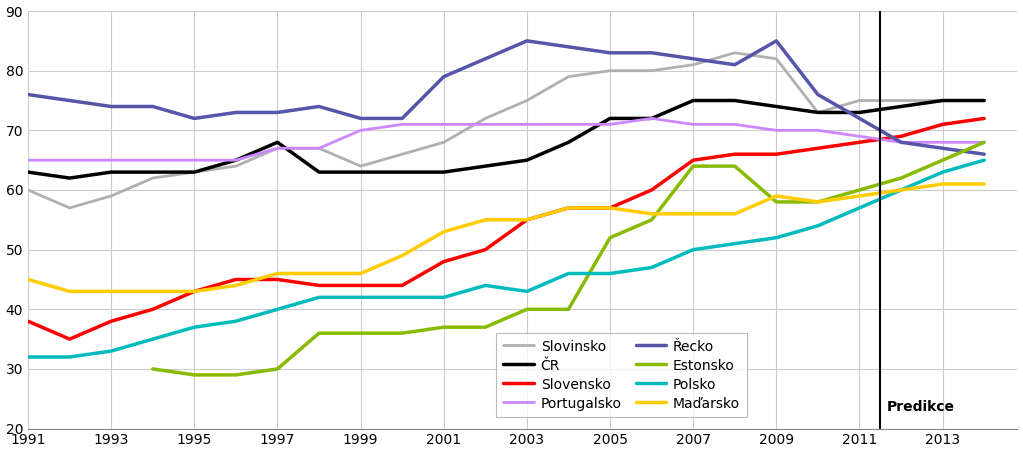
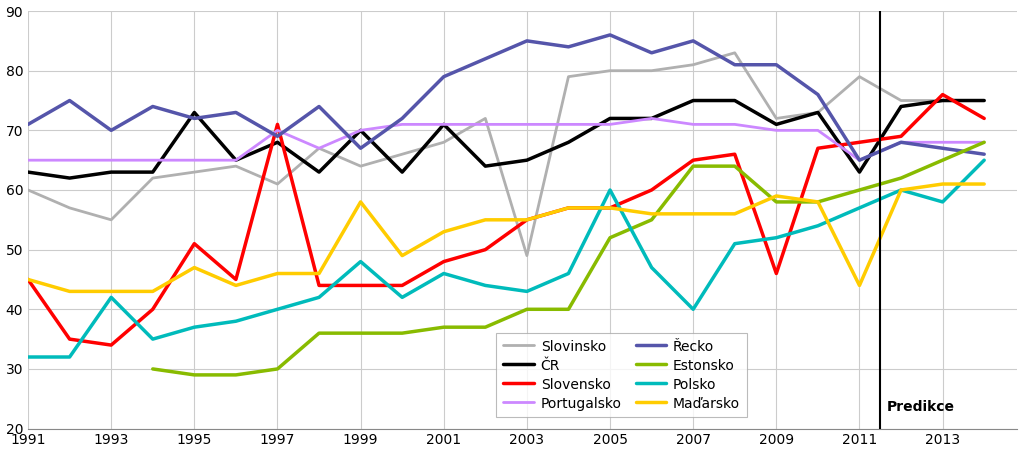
Slovensko/1991: 38 -> 45
Řecko/1991: 76 -> 71
Slovinsko/1993: 59 -> 55
Slovensko/1993: 38 -> 34
Řecko/1993: 74 -> 70
Polsko/1993: 33 -> 42
ČR/1995: 63 -> 73
Slovensko/1995: 43 -> 51
Maďarsko/1995: 43 -> 47
Slovinsko/1997: 67 -> 61
Slovensko/1997: 45 -> 71
Portugalsko/1997: 67 -> 70
Řecko/1997: 73 -> 69
ČR/1999: 63 -> 70
Řecko/1999: 72 -> 67
Polsko/1999: 42 -> 48
Maďarsko/1999: 46 -> 58
ČR/2001: 63 -> 71
Polsko/2001: 42 -> 46
Slovinsko/2003: 75 -> 49
Řecko/2005: 83 -> 86
Polsko/2005: 46 -> 60
Řecko/2007: 82 -> 85
Polsko/2007: 50 -> 40
Slovinsko/2009: 82 -> 72
ČR/2009: 74 -> 71
Slovensko/2009: 66 -> 46
Řecko/2009: 85 -> 81
Slovinsko/2011: 75 -> 79
ČR/2011: 73 -> 63
Portugalsko/2011: 69 -> 65
Řecko/2011: 72 -> 65
Maďarsko/2011: 59 -> 44
Slovensko/2013: 71 -> 76
Polsko/2013: 63 -> 58
